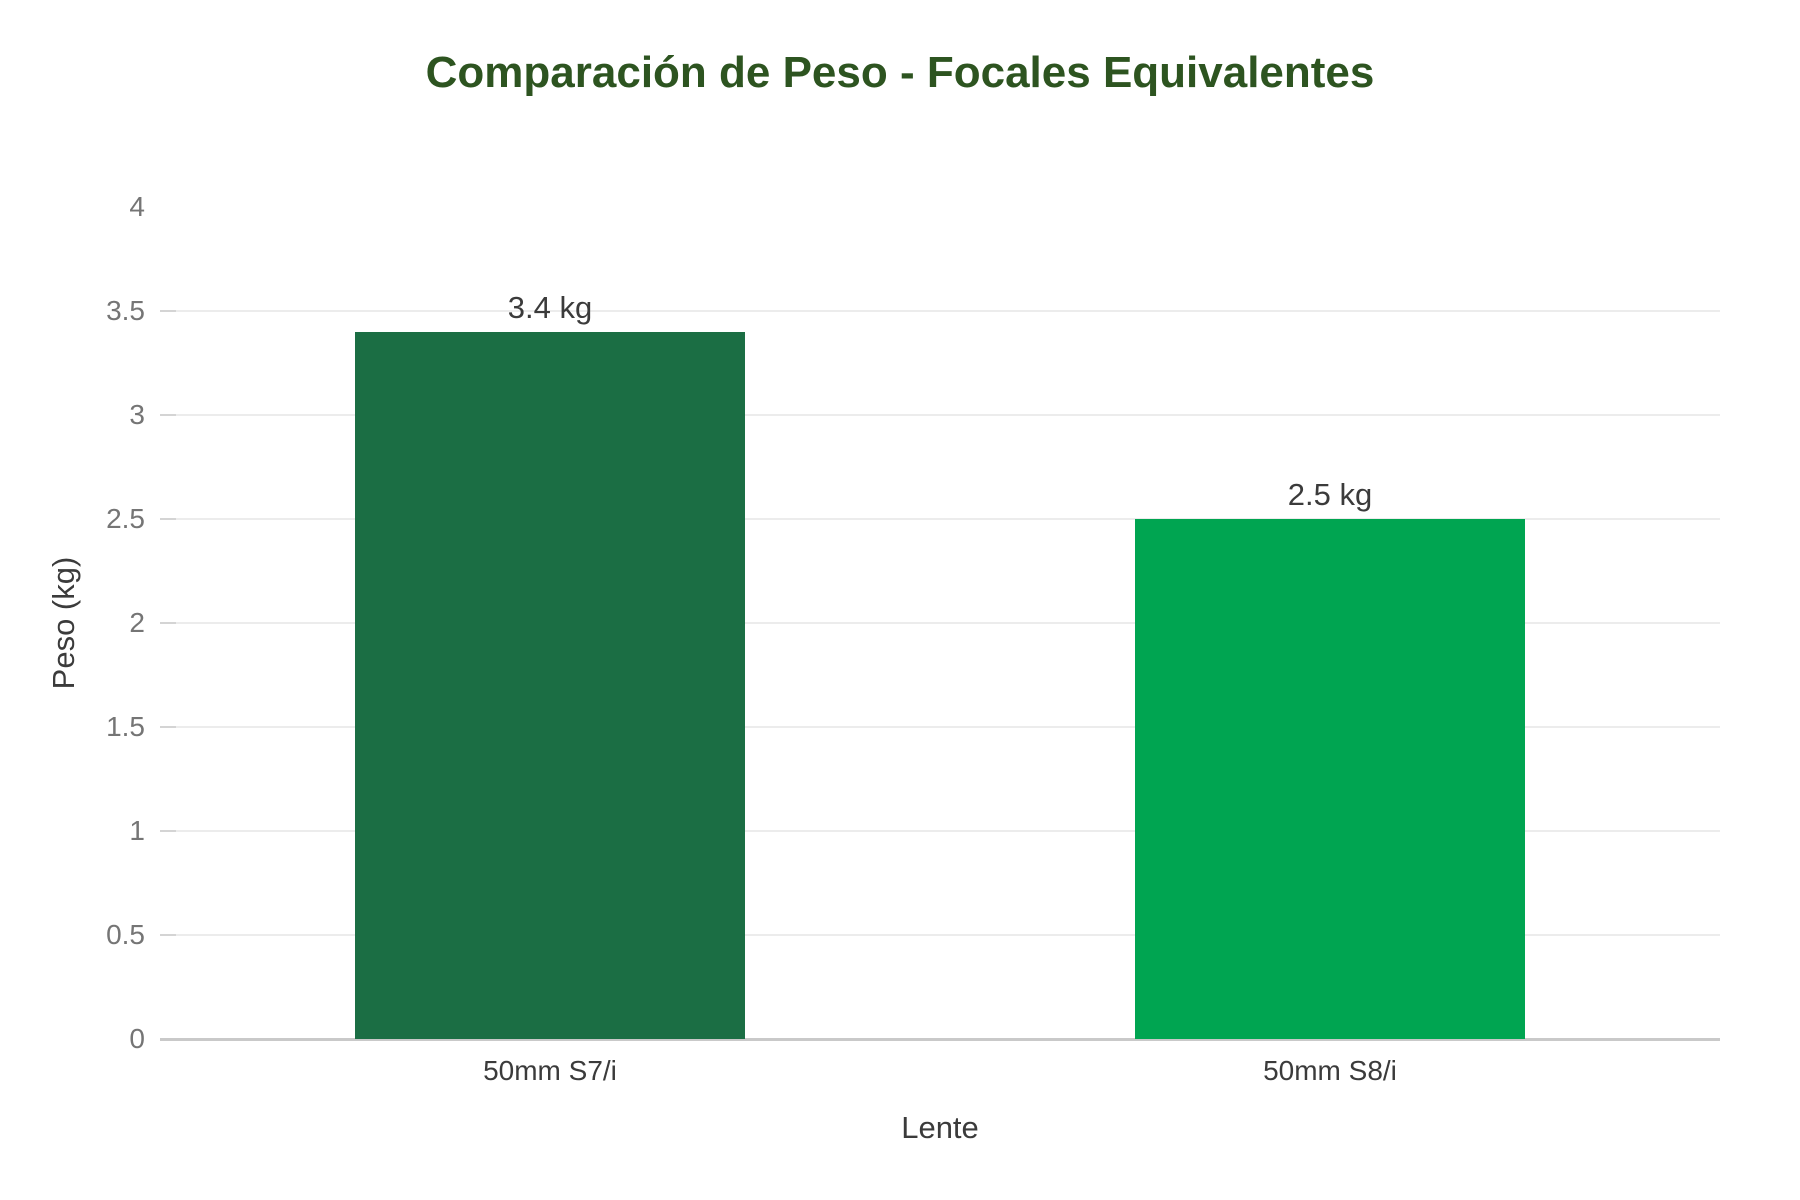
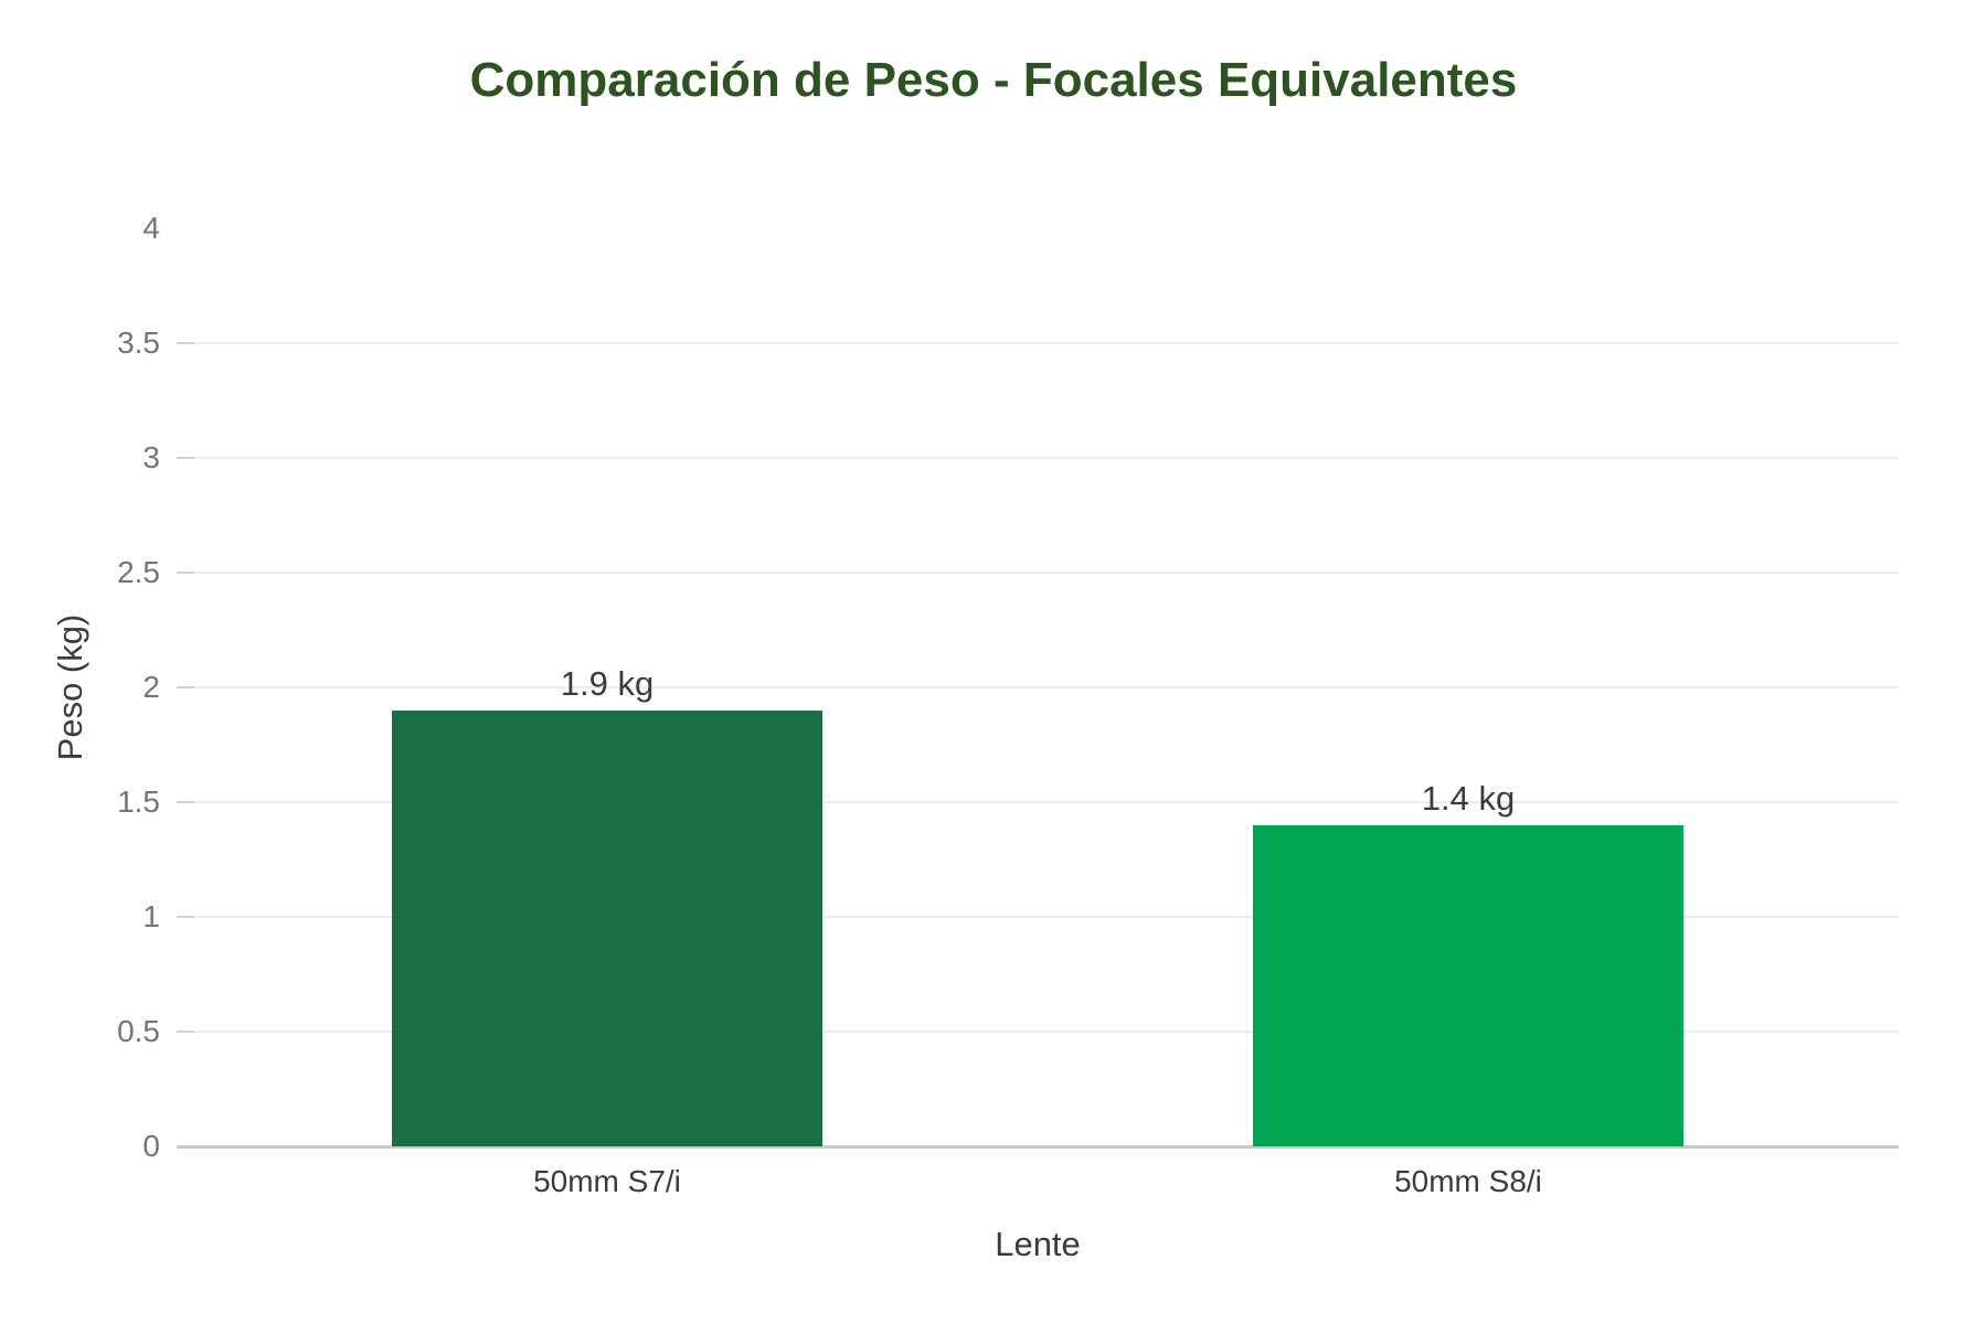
50mm S7/i: 3.4 -> 1.9
50mm S8/i: 2.5 -> 1.4
